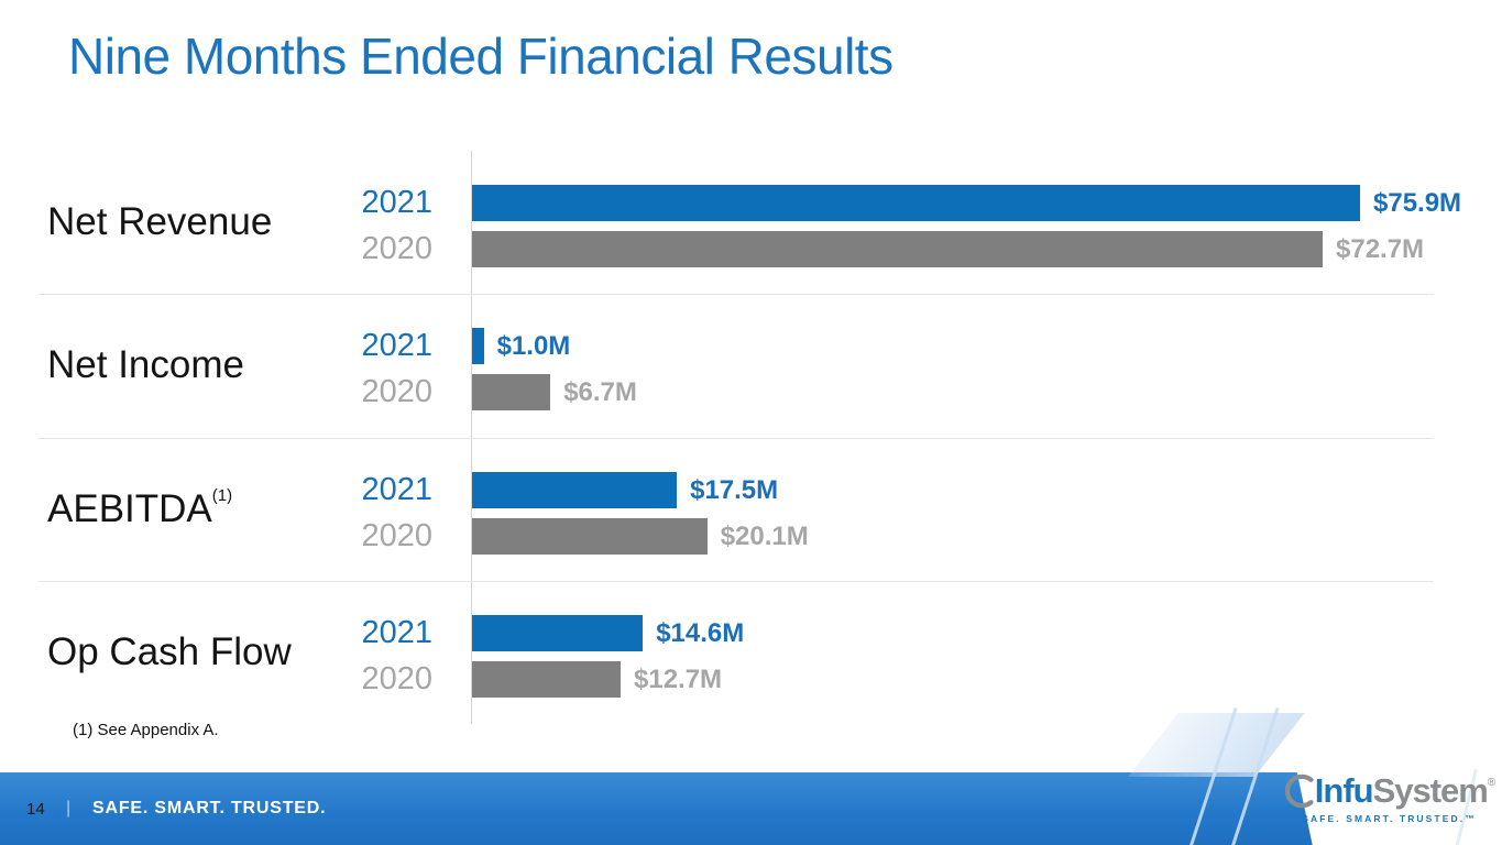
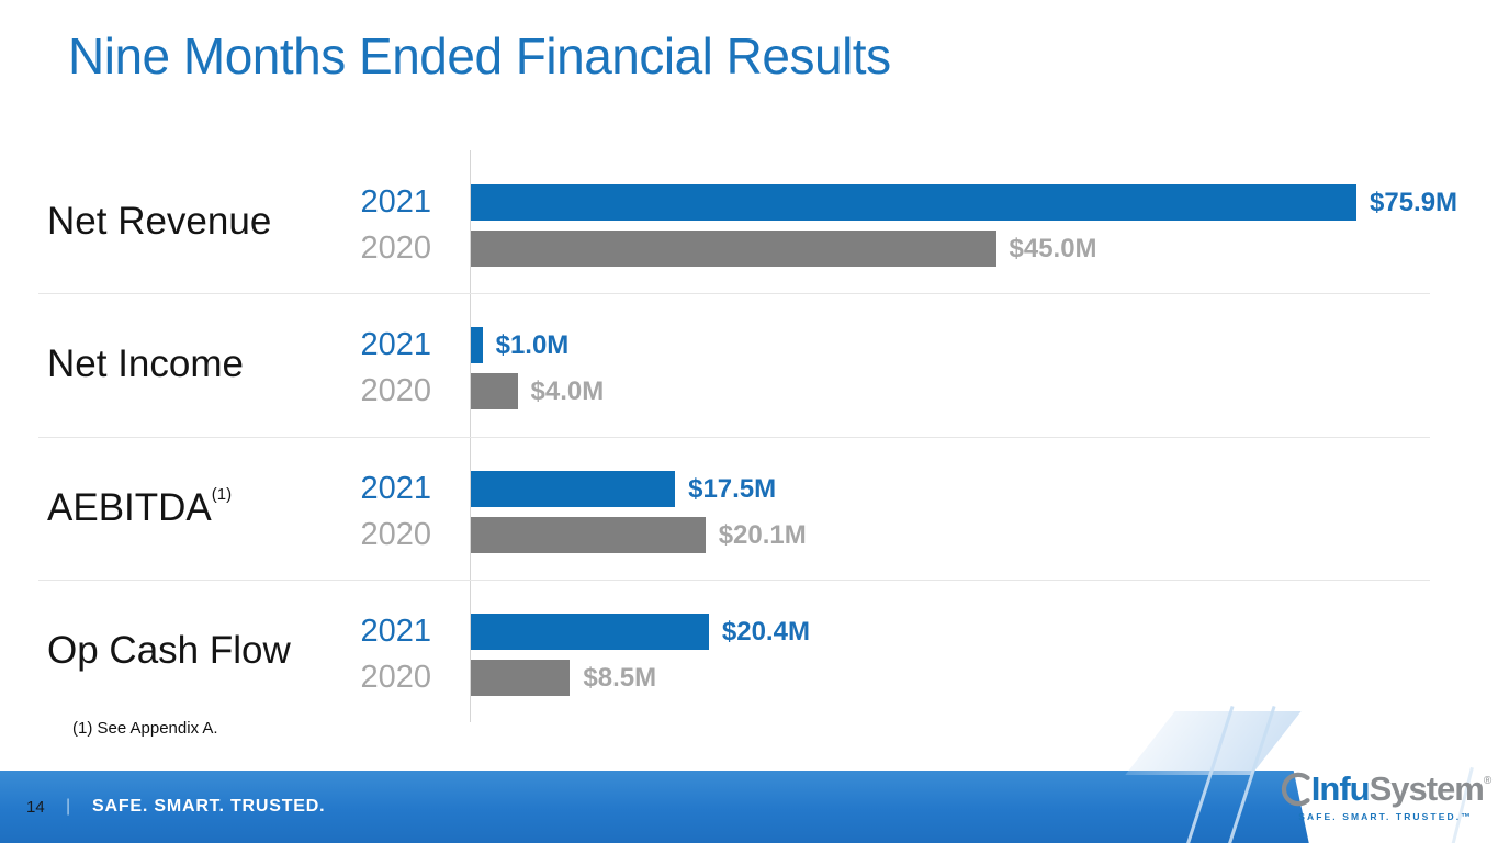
2020/Net Revenue: $72.7M -> $45.0M
2020/Net Income: $6.7M -> $4.0M
2021/Op Cash Flow: $14.6M -> $20.4M
2020/Op Cash Flow: $12.7M -> $8.5M
